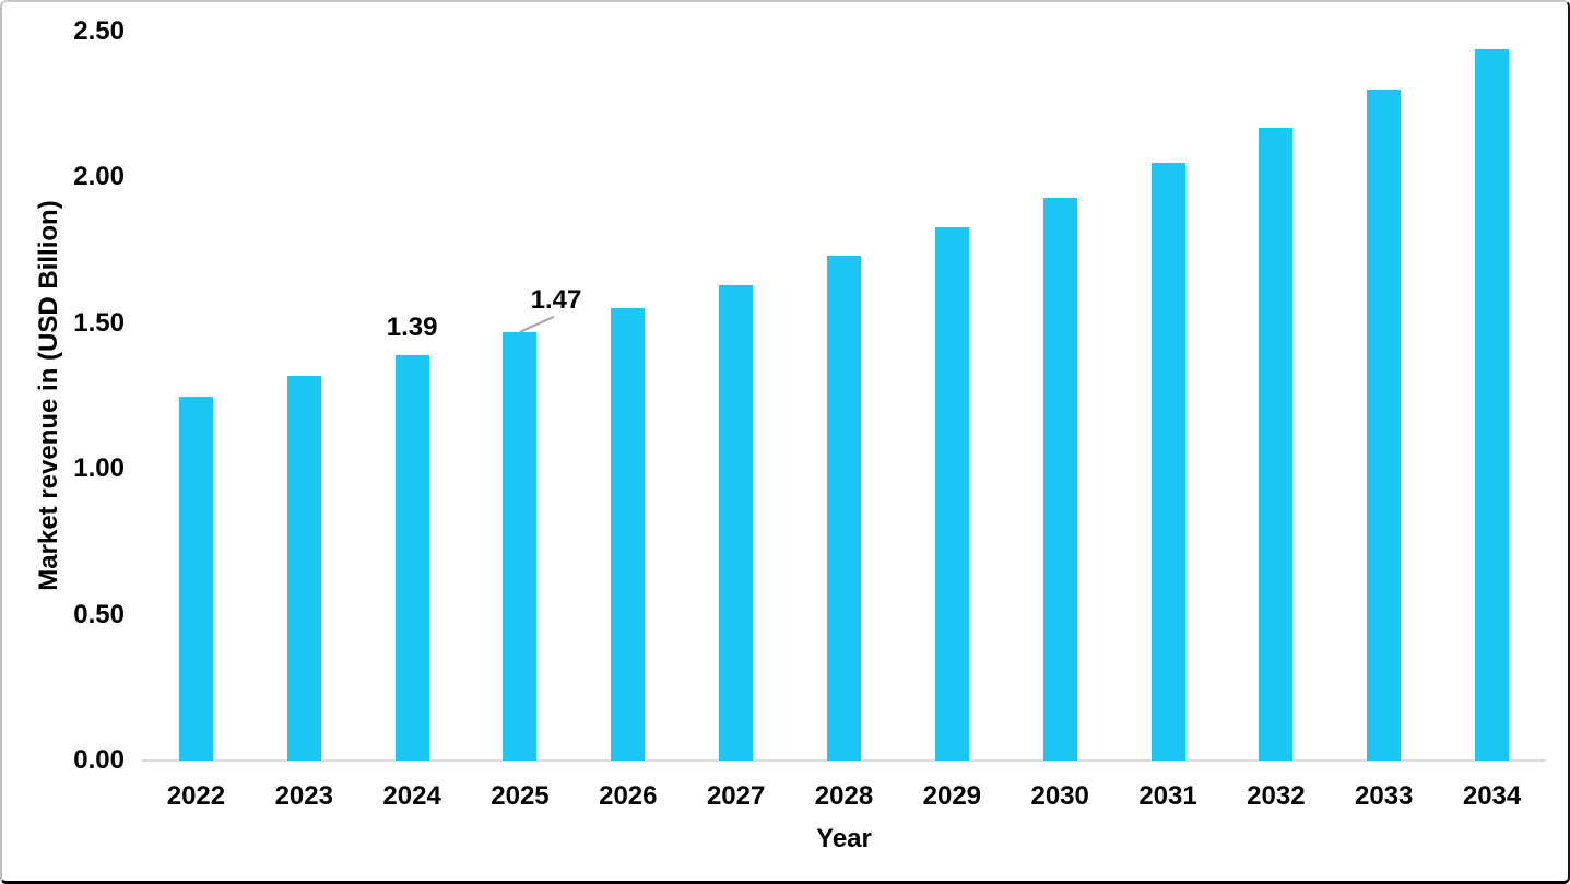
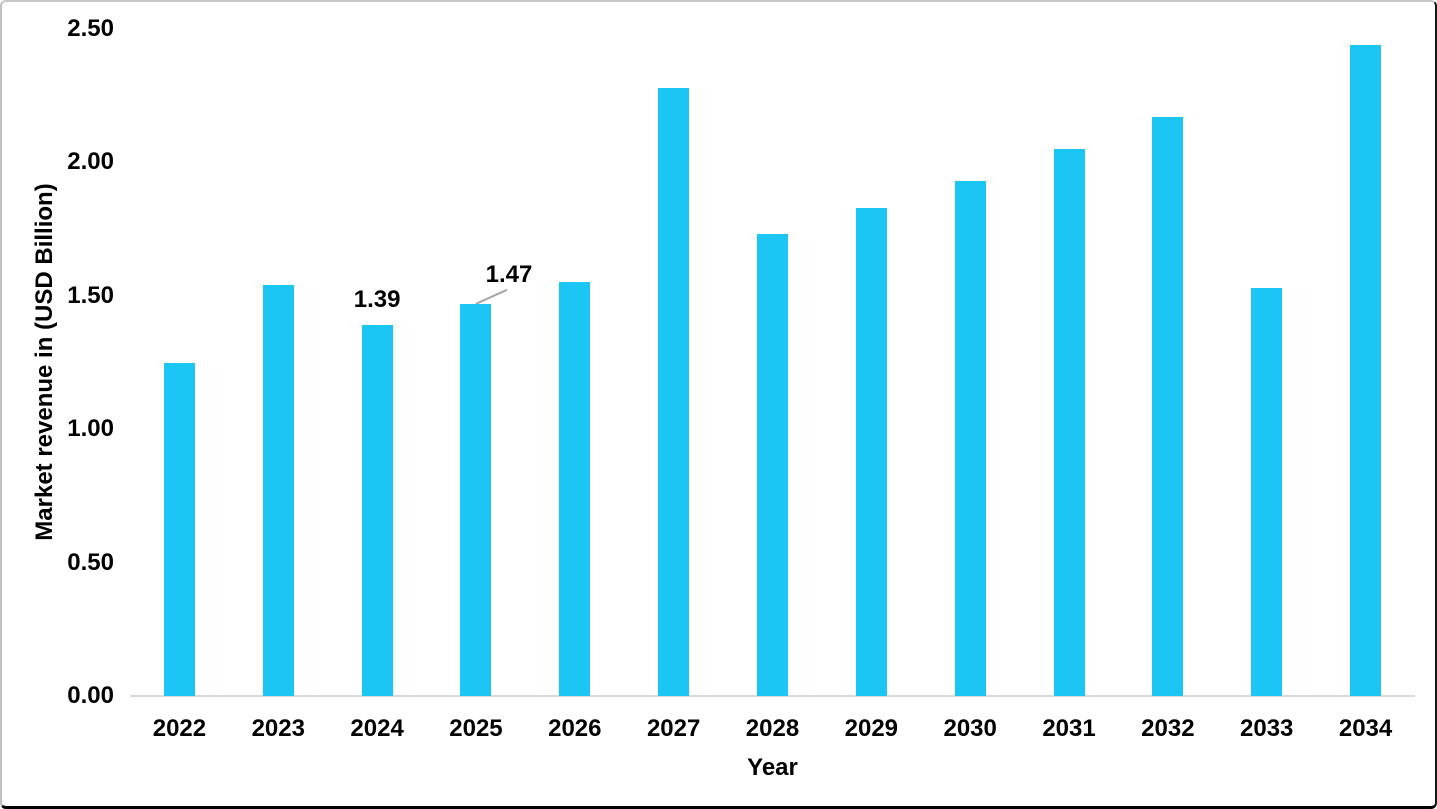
2023: 1.32 -> 1.54
2027: 1.63 -> 2.28
2033: 2.30 -> 1.53
